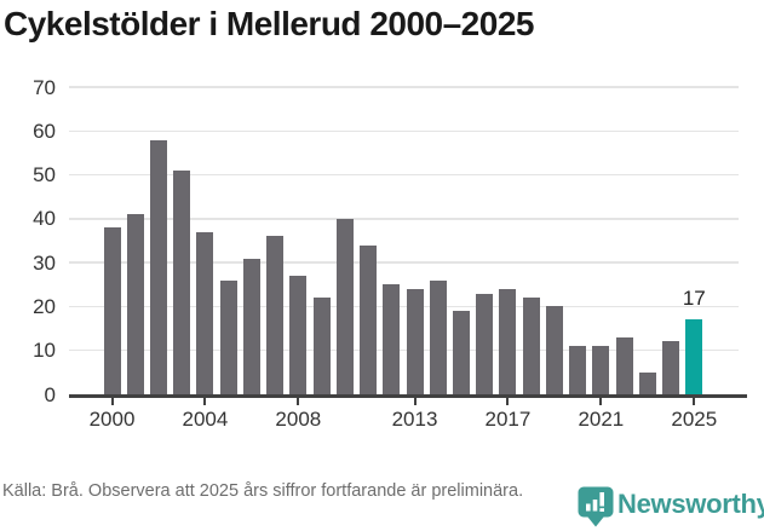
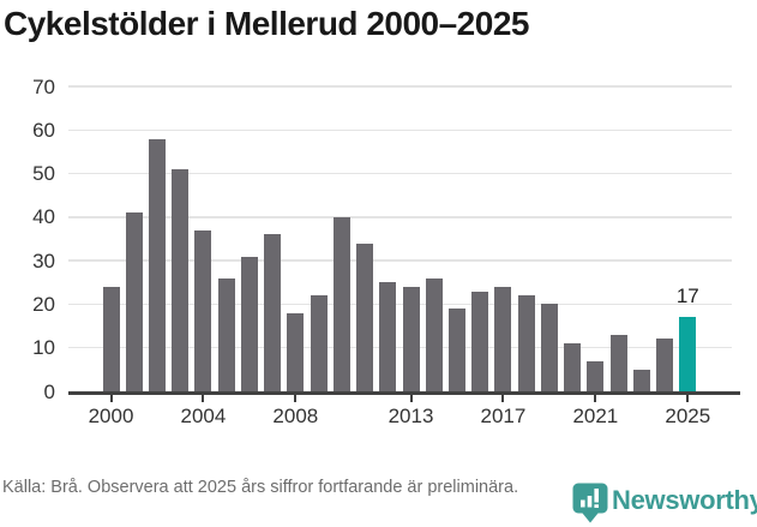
2000: 38 -> 24
2008: 27 -> 18
2021: 11 -> 7
